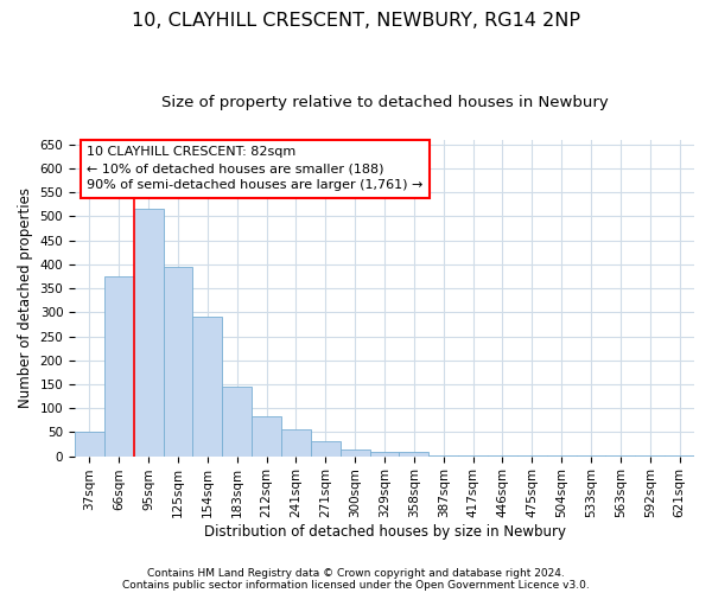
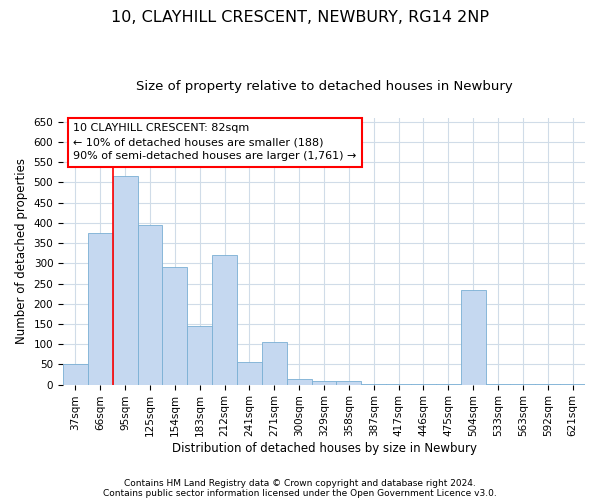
212sqm: 82 -> 320
271sqm: 30 -> 105
504sqm: 2 -> 235
